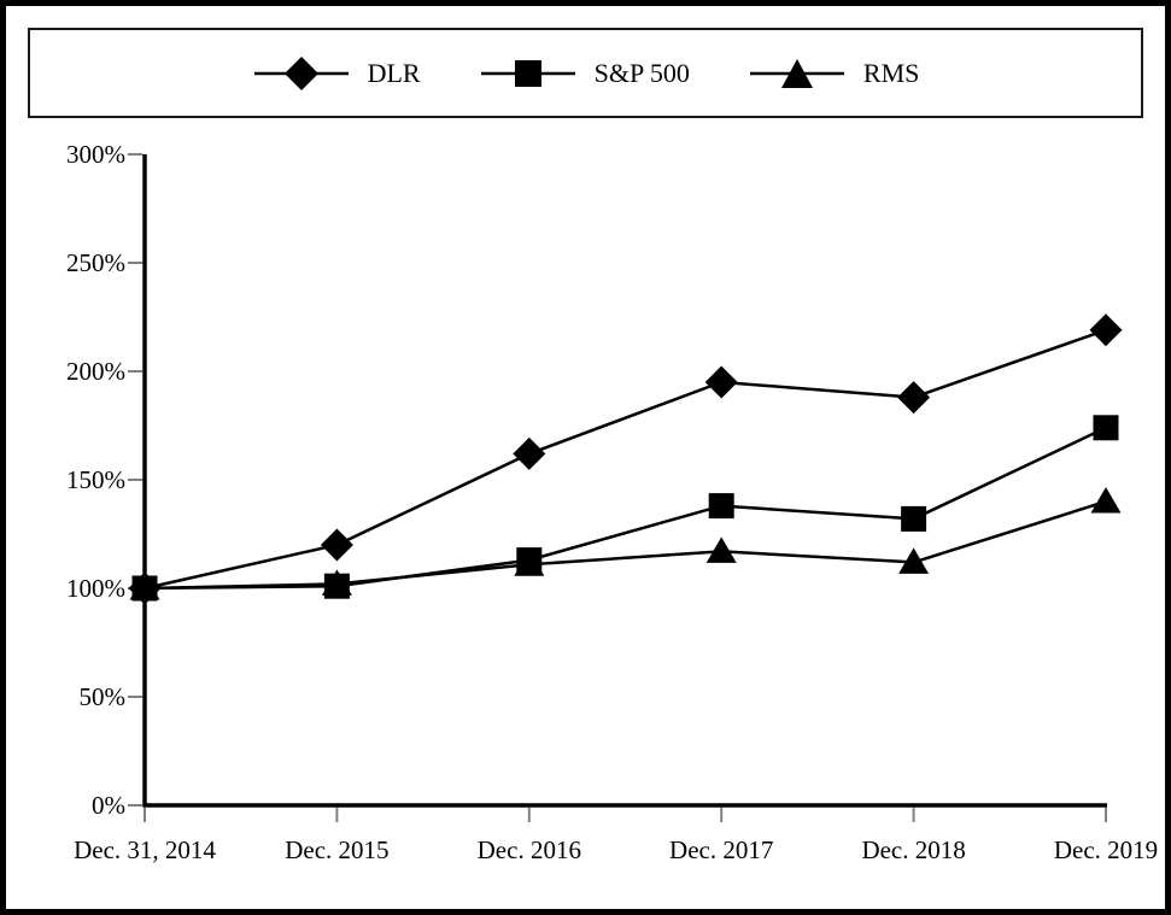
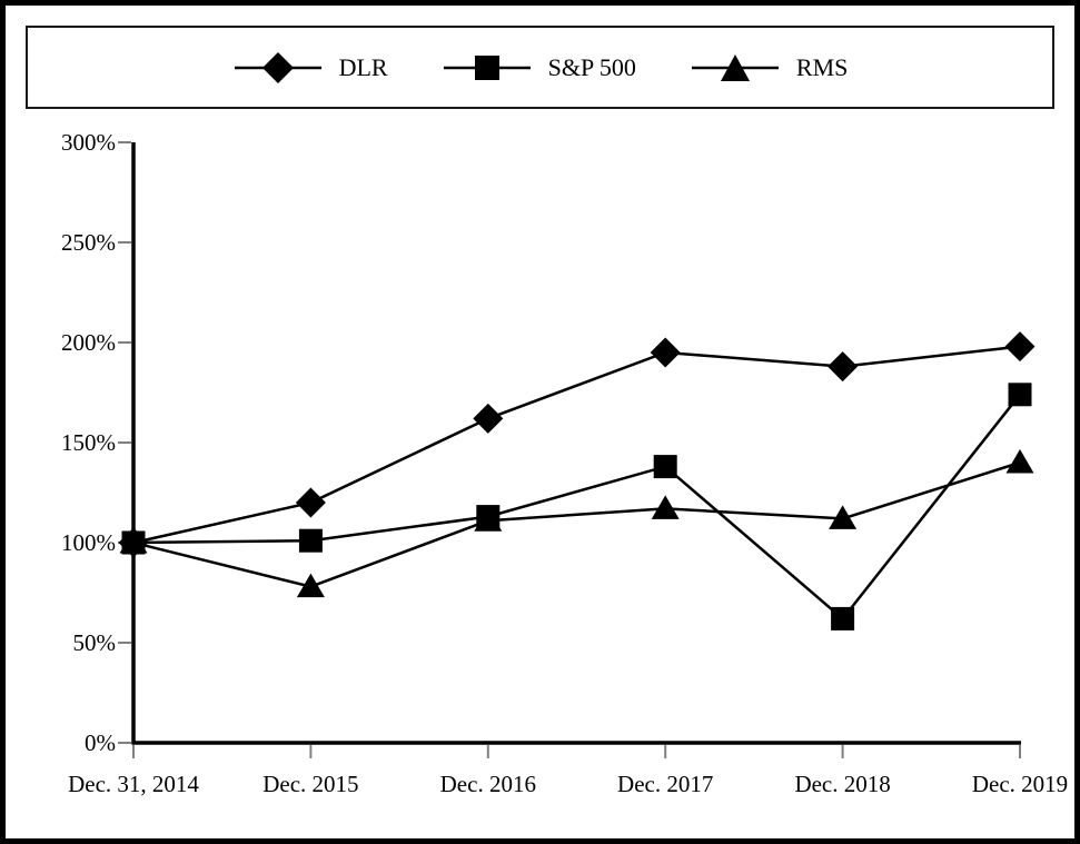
RMS/Dec. 2015: 102% -> 78%
S&P 500/Dec. 2018: 132% -> 62%
DLR/Dec. 2019: 219% -> 198%
